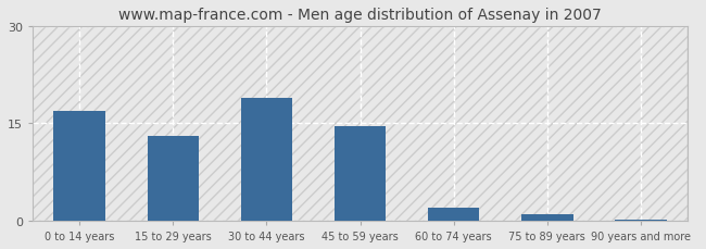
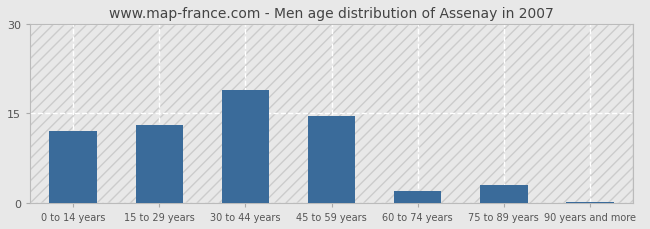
0 to 14 years: 17.0 -> 12.0
75 to 89 years: 1.0 -> 3.0
